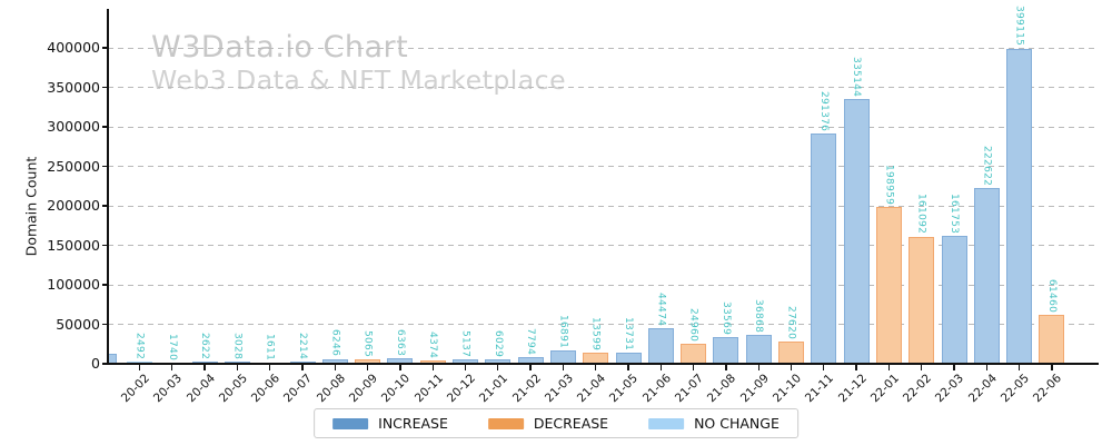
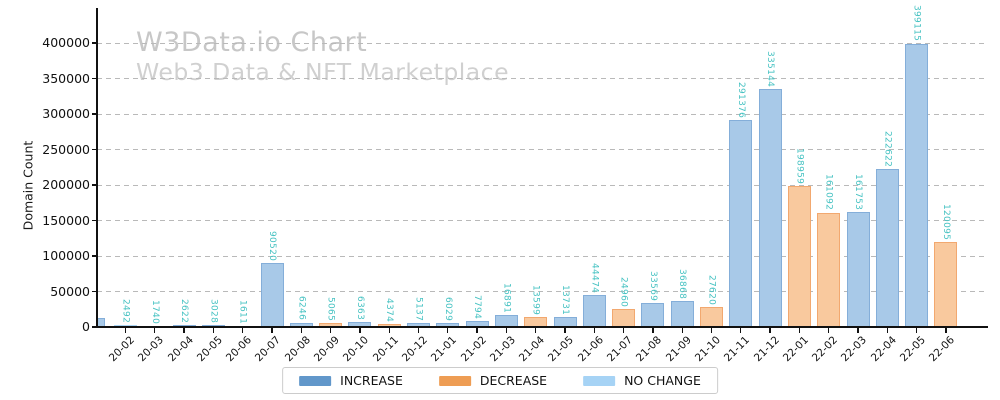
20-07: 2214 -> 90520
22-06: 61460 -> 120095
